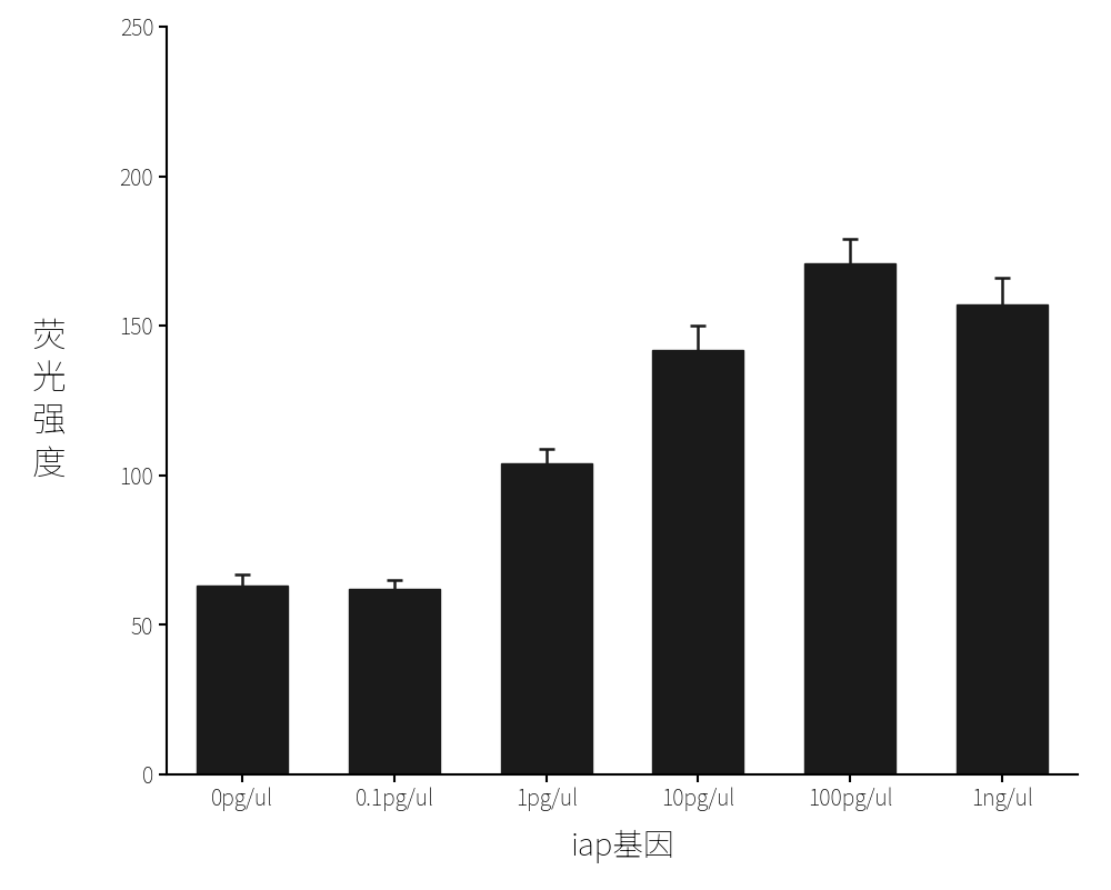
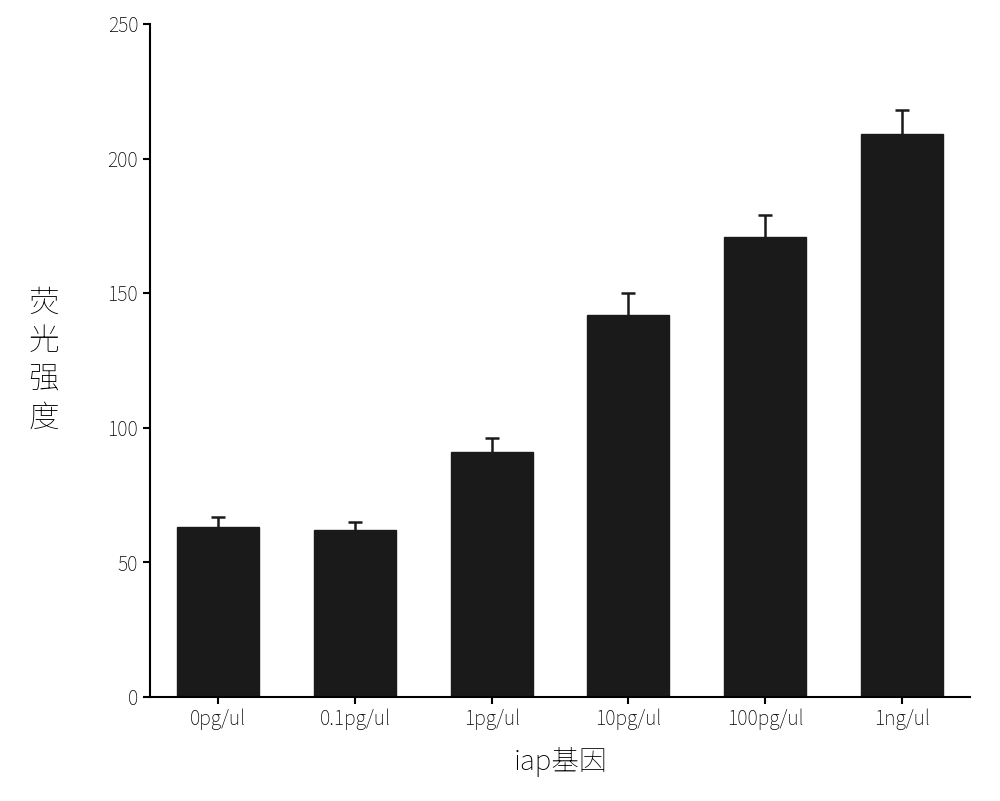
1pg/ul: 104 -> 91
1ng/ul: 157 -> 209
